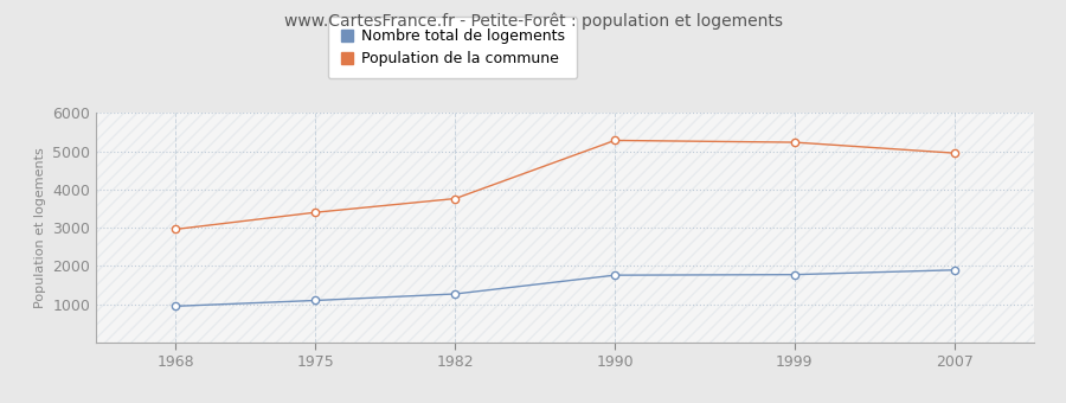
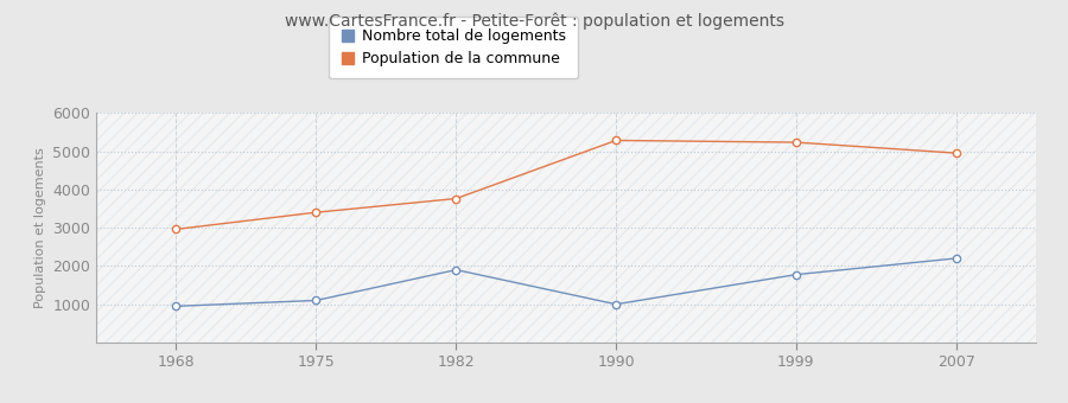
Nombre total de logements/1982: 1270 -> 1900
Nombre total de logements/1990: 1760 -> 1000
Nombre total de logements/2007: 1900 -> 2200
